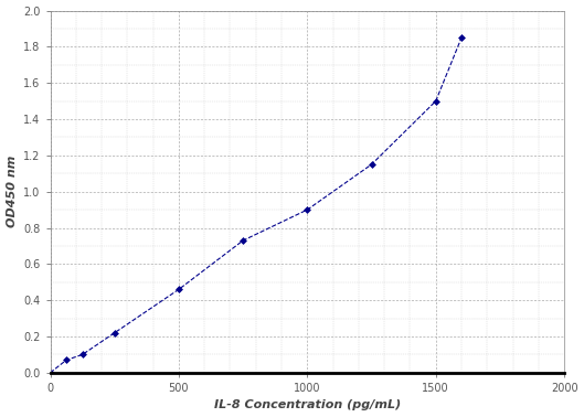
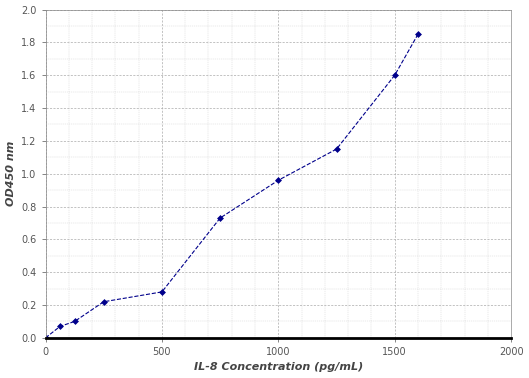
500: 0.46 -> 0.28
1000: 0.90 -> 0.96
1500: 1.50 -> 1.60
